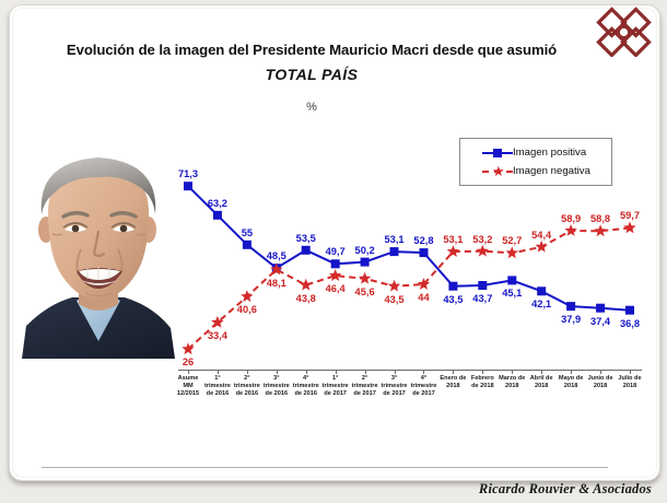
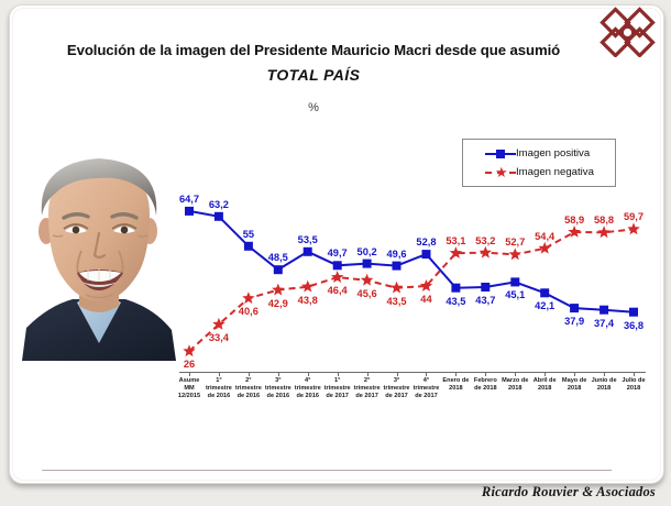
Imagen positiva/Asume MM 12/2015: 71,3 -> 64,7
Imagen negativa/3° trimestre de 2016: 48,1 -> 42,9
Imagen positiva/3° trimestre de 2017: 53,1 -> 49,6
